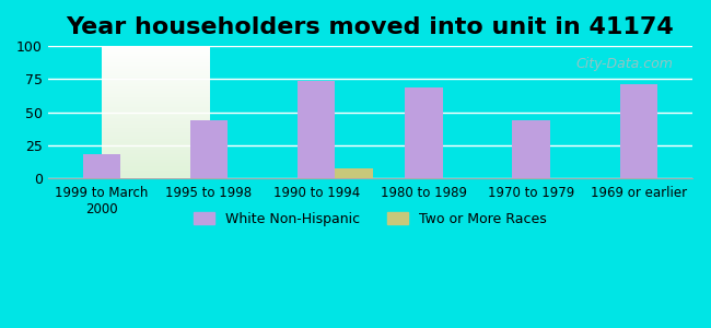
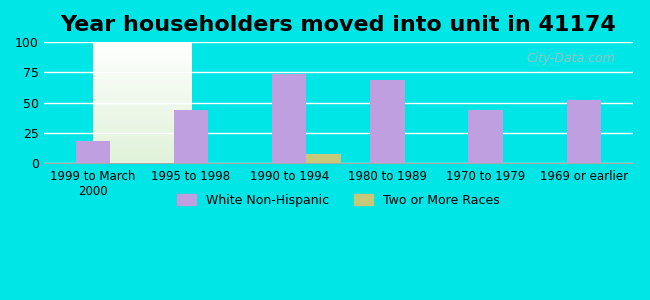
White Non-Hispanic/1969 or earlier: 71 -> 52
